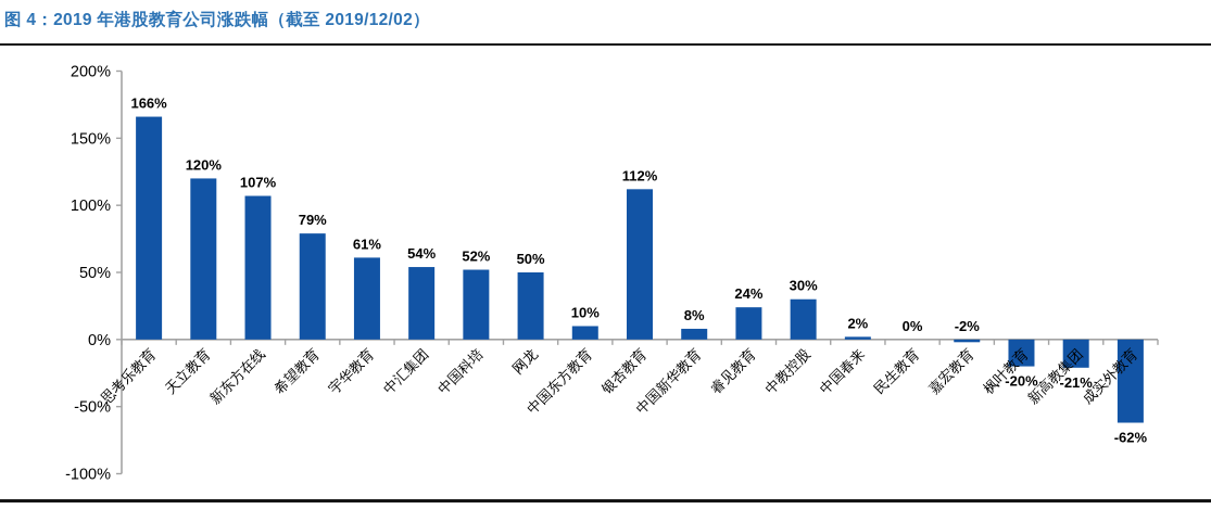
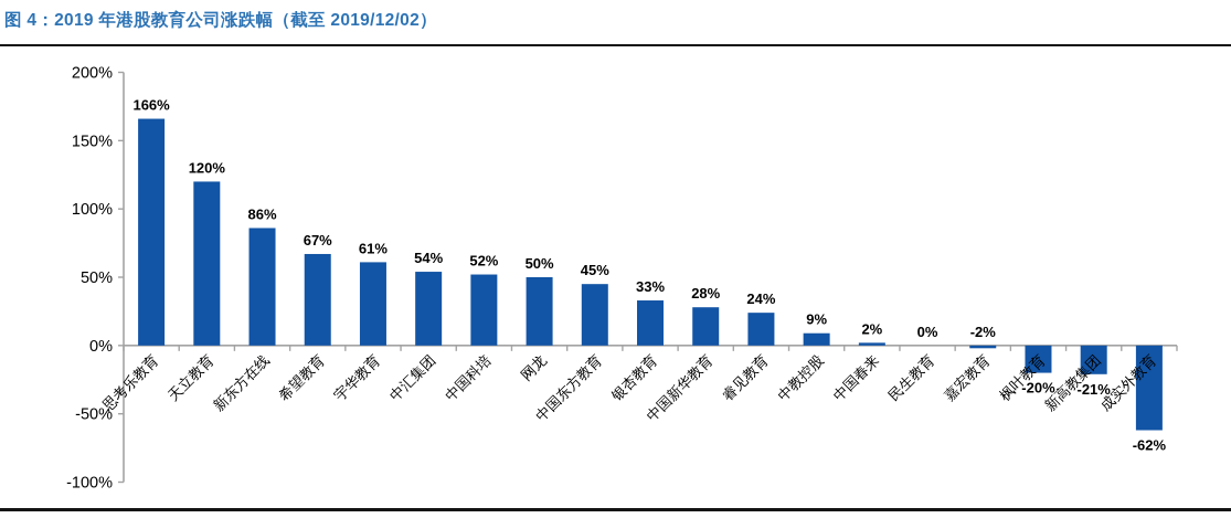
新东方在线: 107% -> 86%
希望教育: 79% -> 67%
中国东方教育: 10% -> 45%
银杏教育: 112% -> 33%
中国新华教育: 8% -> 28%
中教控股: 30% -> 9%
